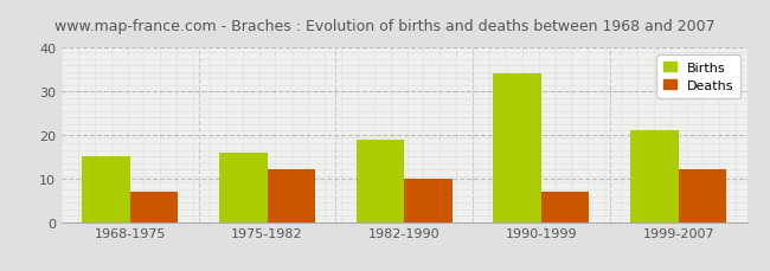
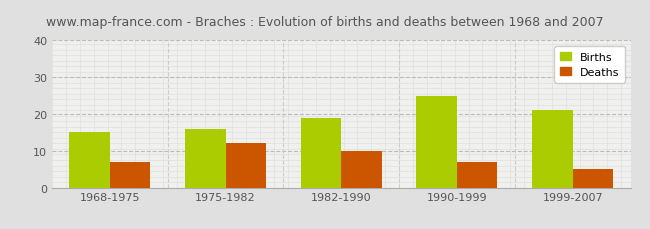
Births/1990-1999: 34 -> 25
Deaths/1999-2007: 12 -> 5
